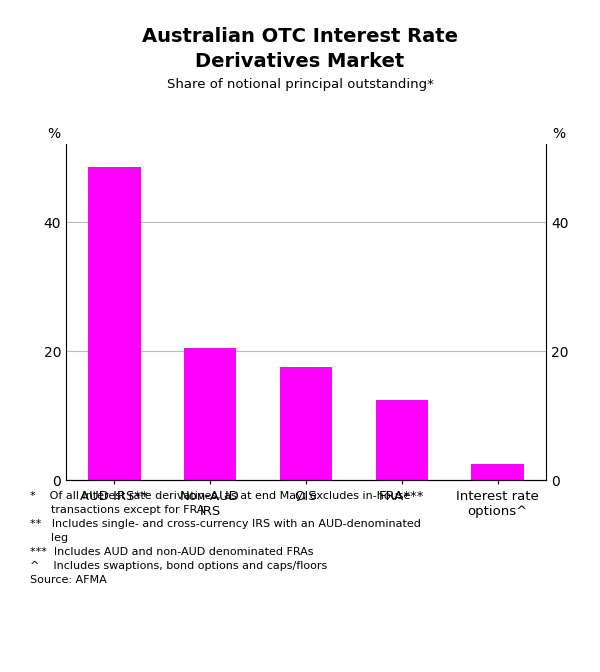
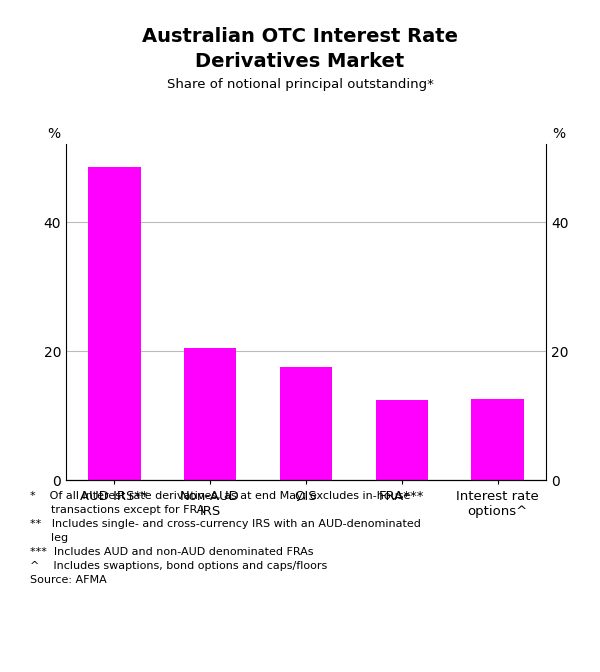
Interest rate options^: 2.5 -> 12.6
